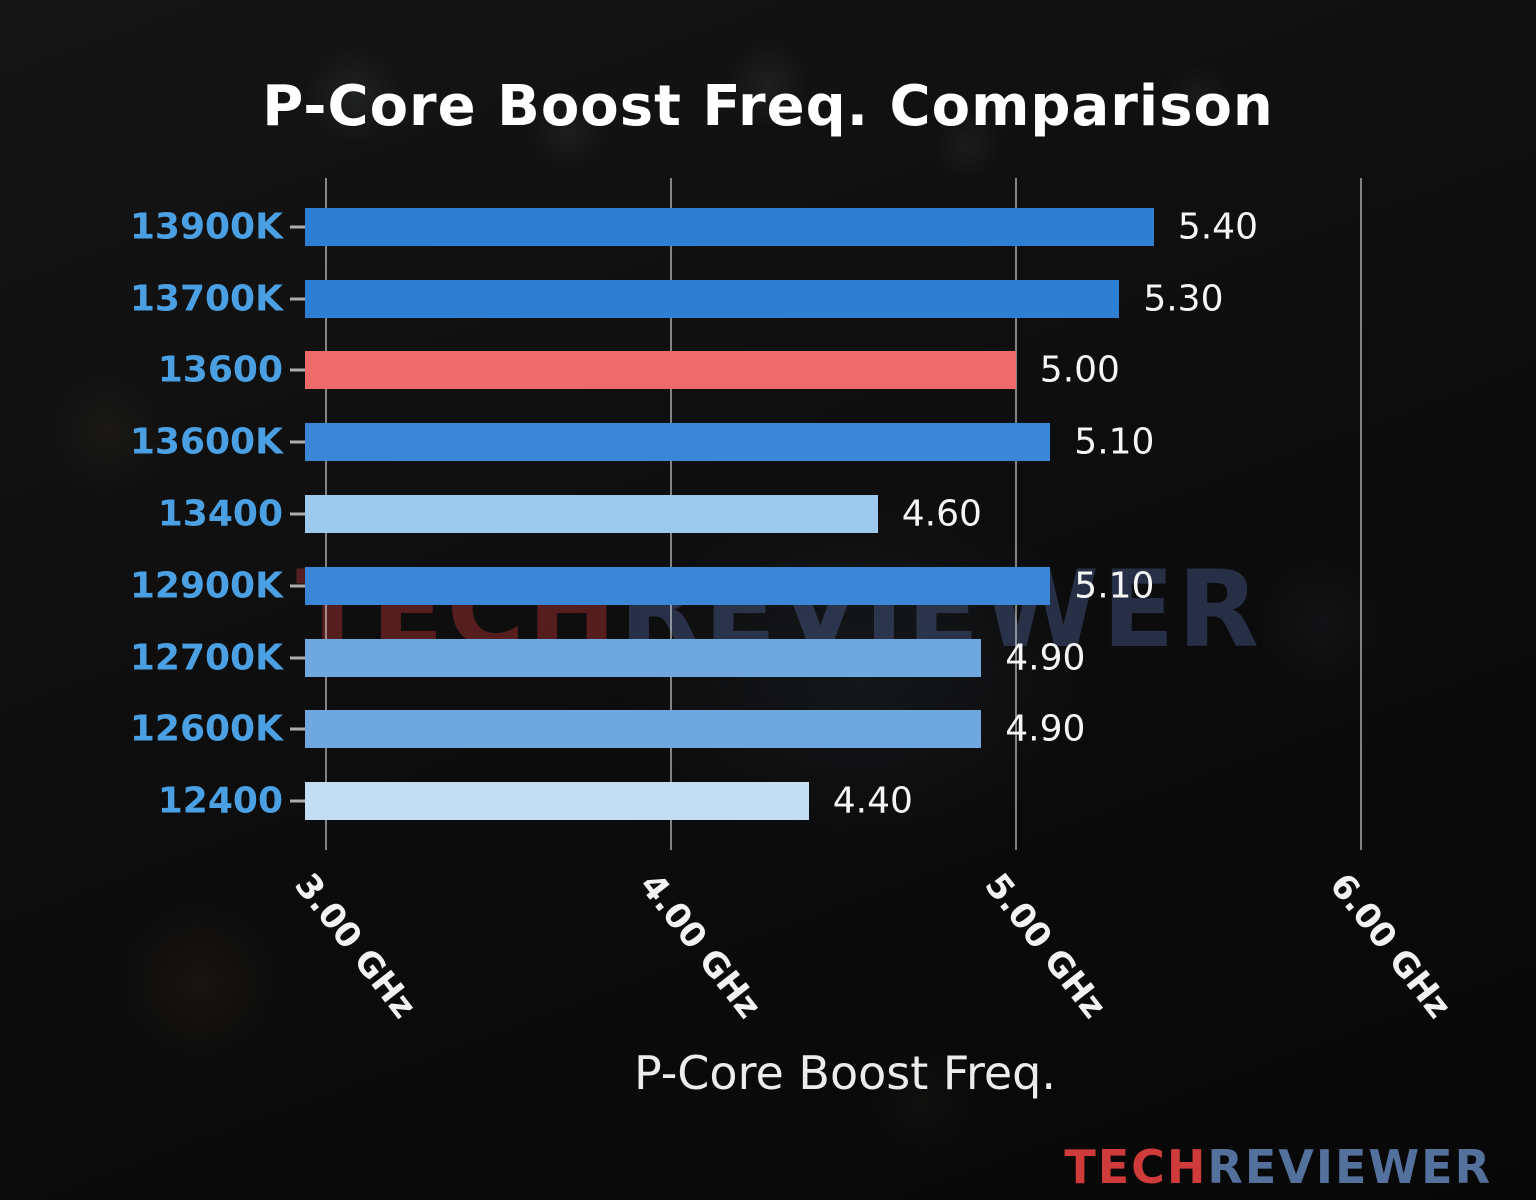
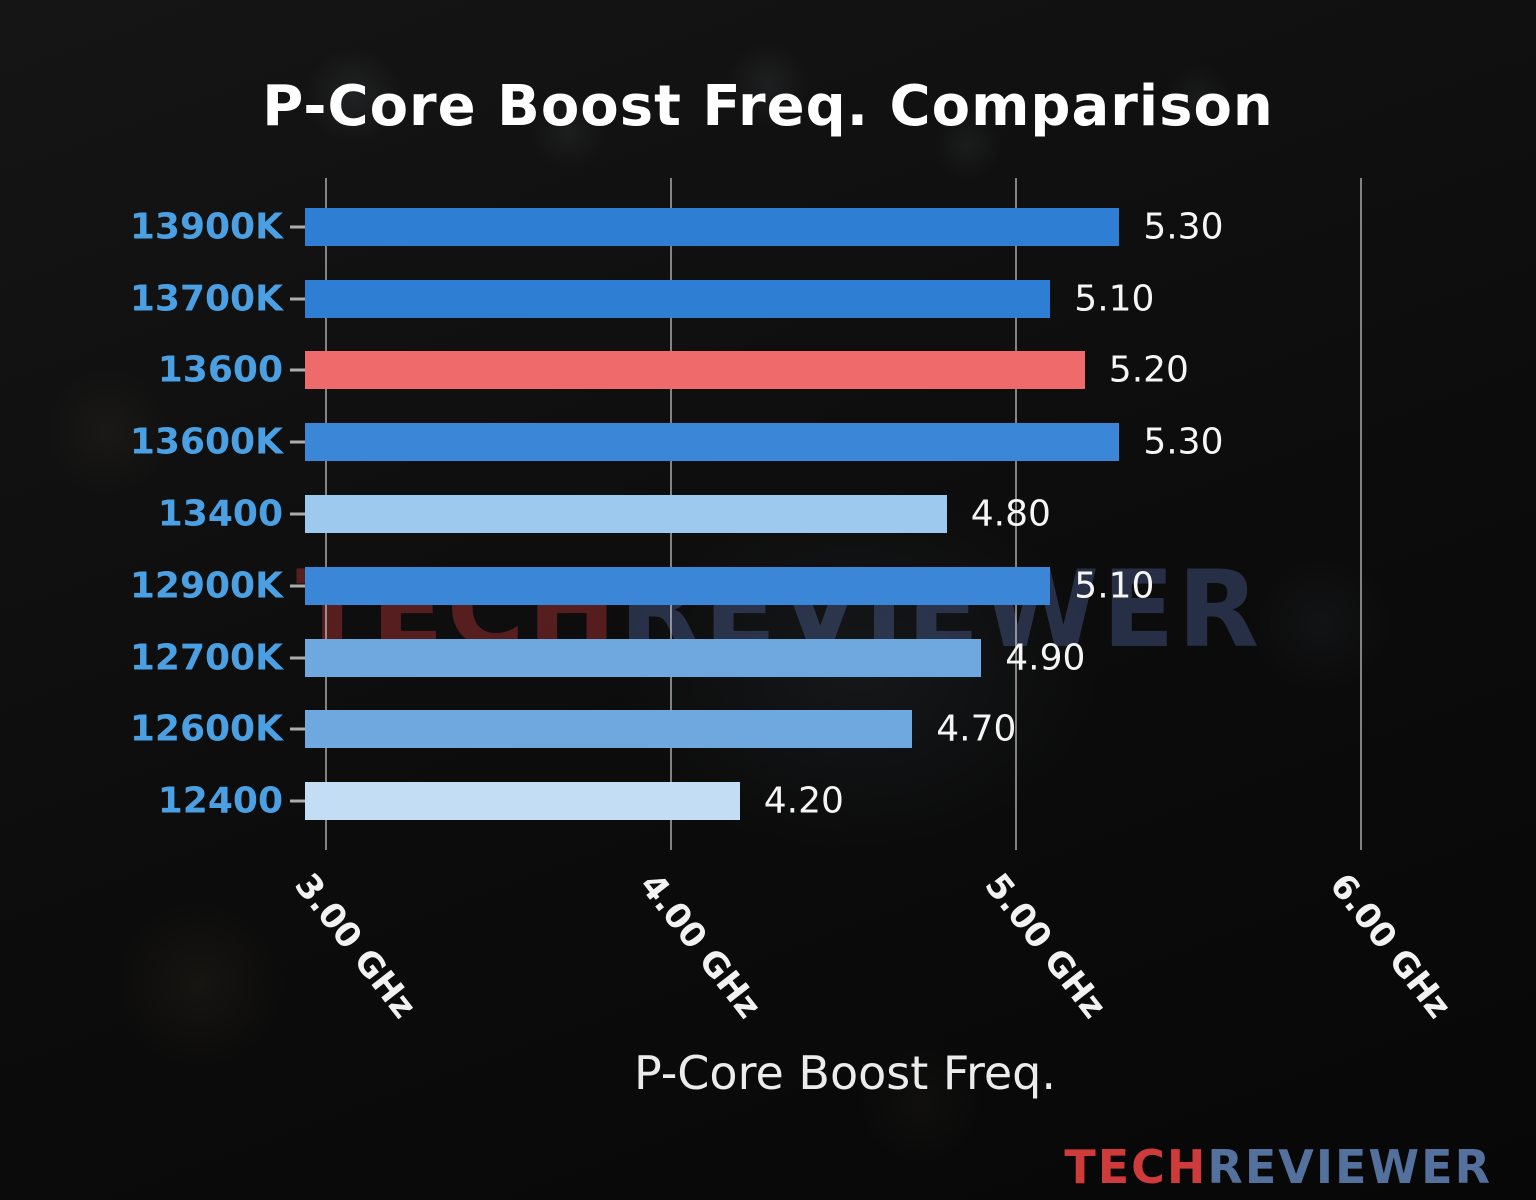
13900K: 5.40 -> 5.30
13700K: 5.30 -> 5.10
13600: 5.00 -> 5.20
13600K: 5.10 -> 5.30
13400: 4.60 -> 4.80
12600K: 4.90 -> 4.70
12400: 4.40 -> 4.20
